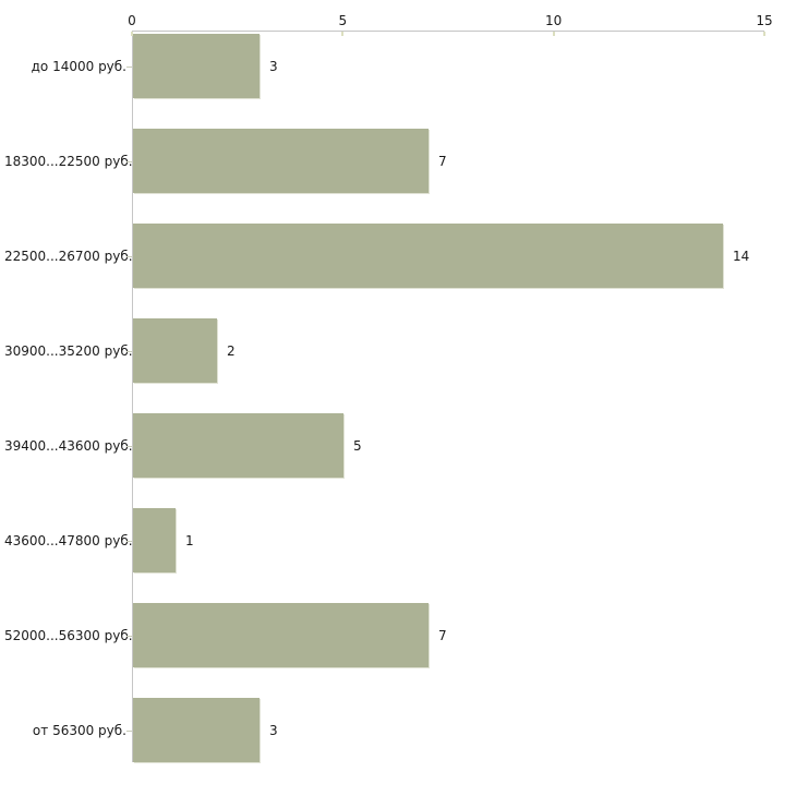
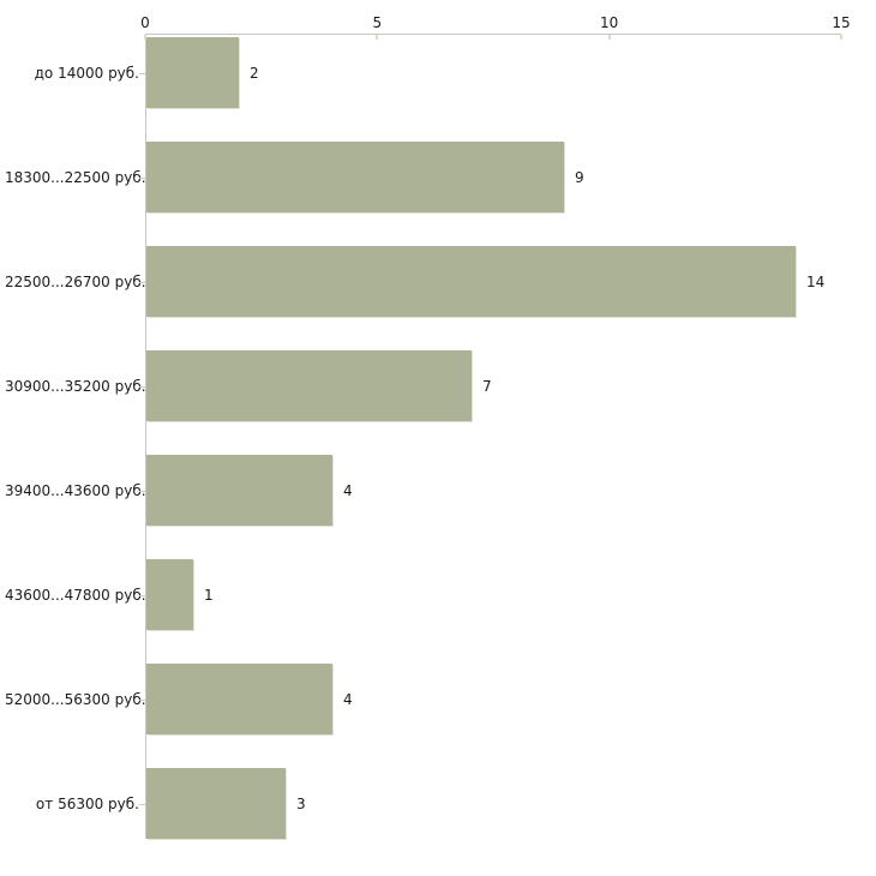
до 14000 руб.: 3 -> 2
18300...22500 руб.: 7 -> 9
30900...35200 руб.: 2 -> 7
39400...43600 руб.: 5 -> 4
52000...56300 руб.: 7 -> 4
